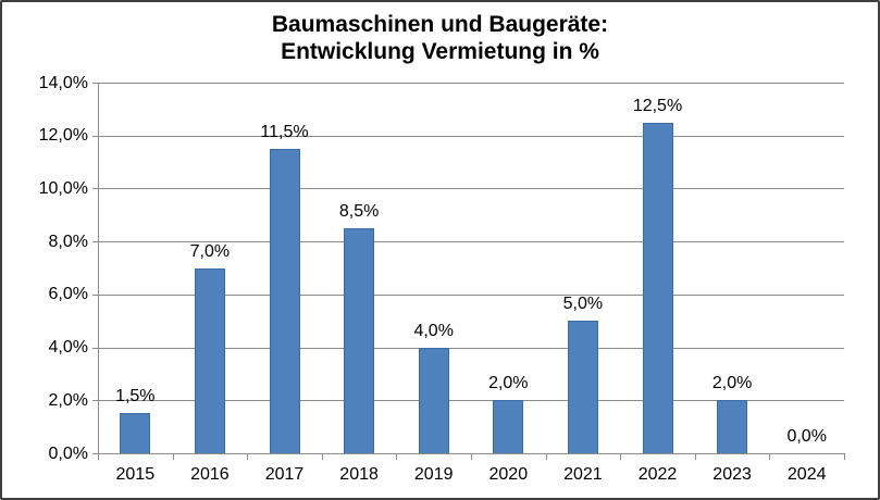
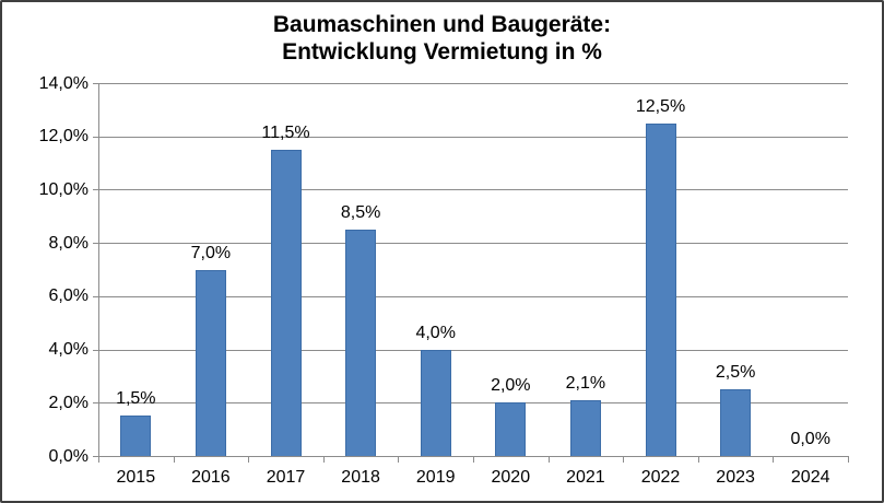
2021: 5,0% -> 2,1%
2023: 2,0% -> 2,5%
